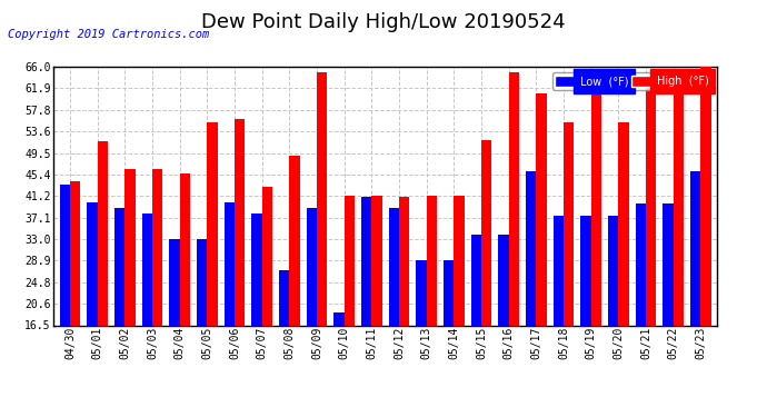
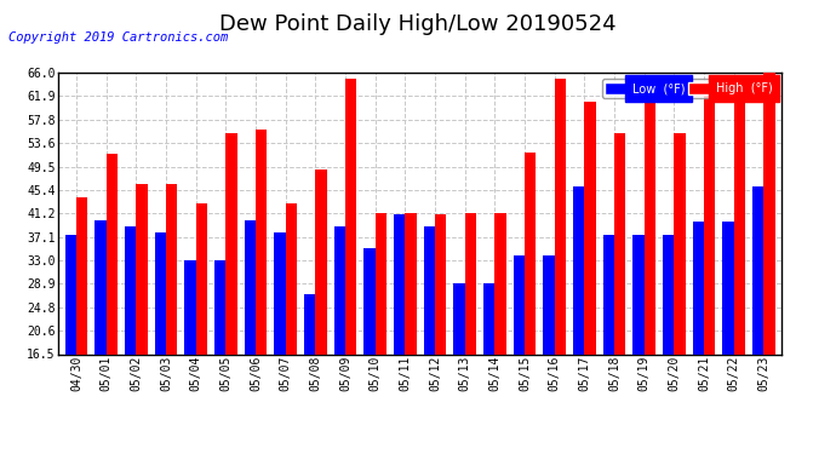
Low (°F)/04/30: 43.5 -> 37.4
High (°F)/05/04: 45.5 -> 43.0
Low (°F)/05/10: 19.0 -> 35.1
